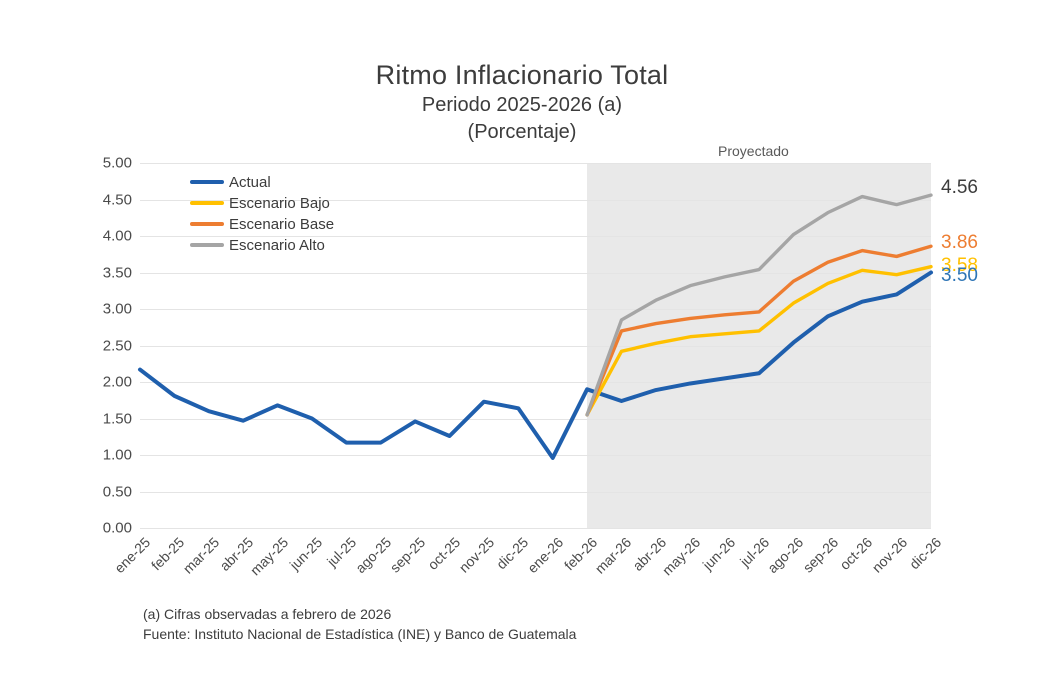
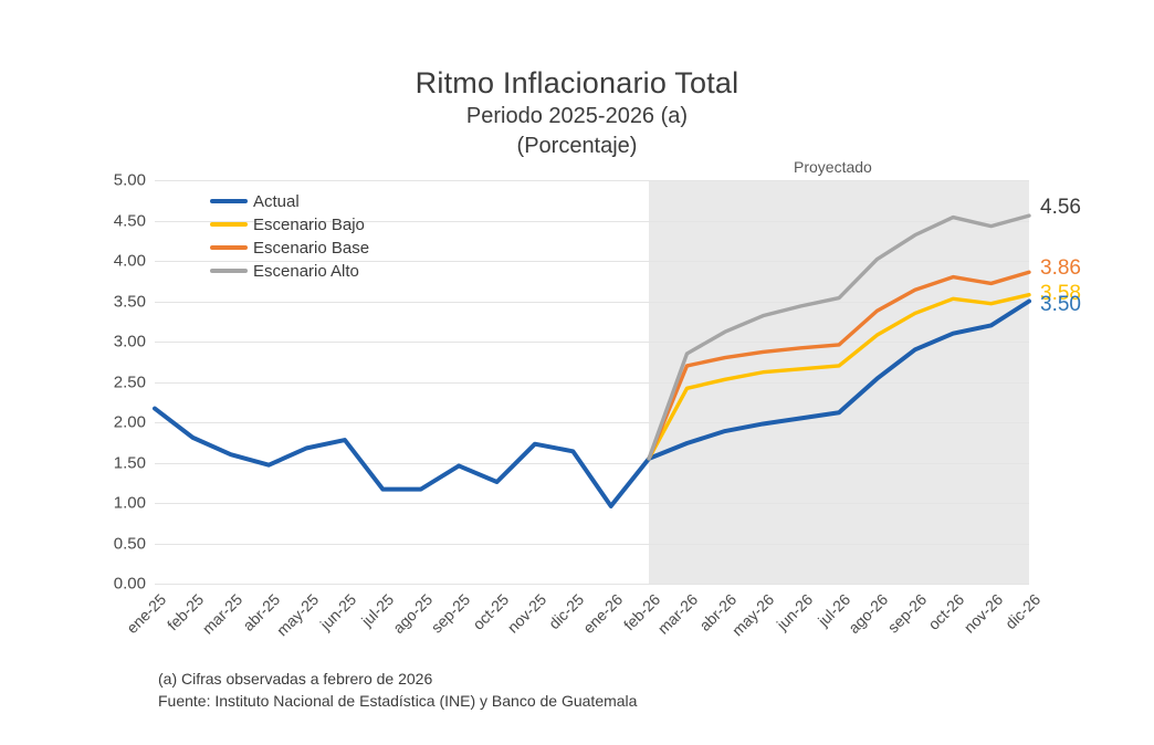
Actual/jun-25: 1.5 -> 1.8
Actual/feb-26: 1.9 -> 1.6
